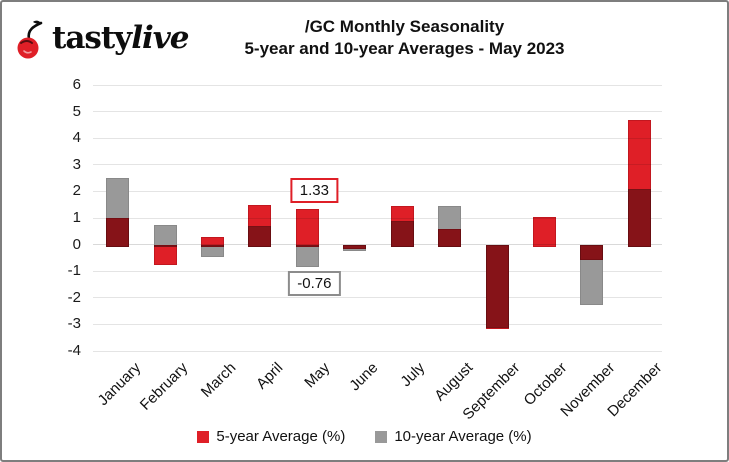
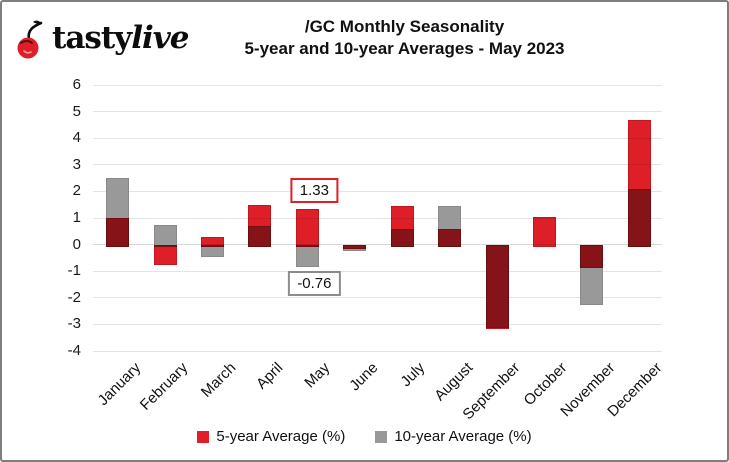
10-year Average (%)/July: 0.9 -> 0.6
5-year Average (%)/November: -0.5 -> -0.8
